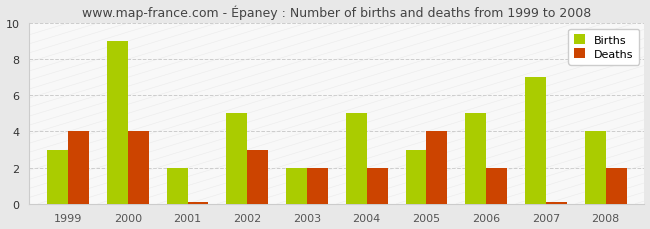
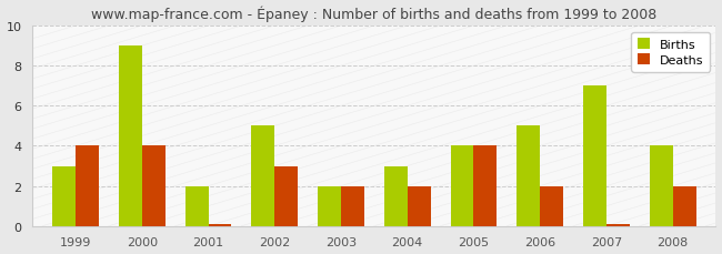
Births/2004: 5 -> 3
Births/2005: 3 -> 4
